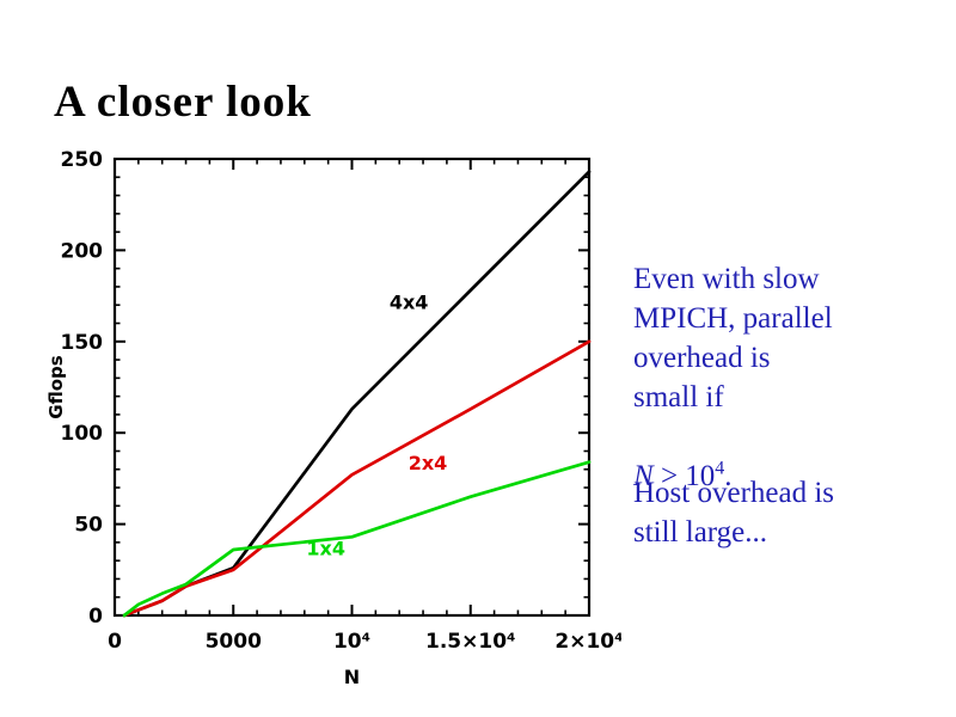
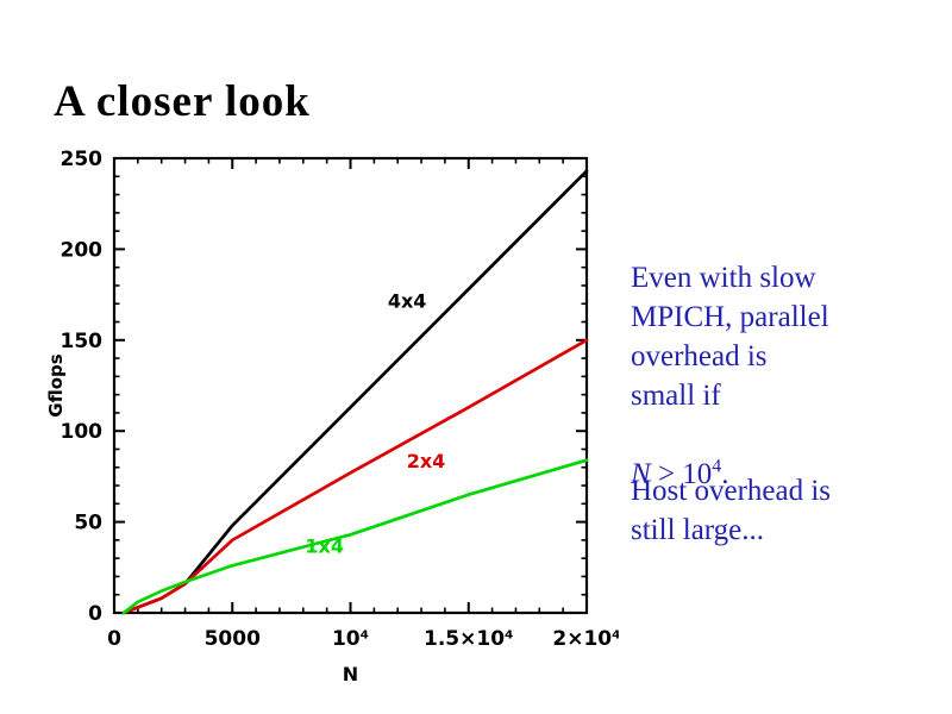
4x4/5000: 26 -> 48
2x4/5000: 25 -> 40
1x4/5000: 36 -> 26
